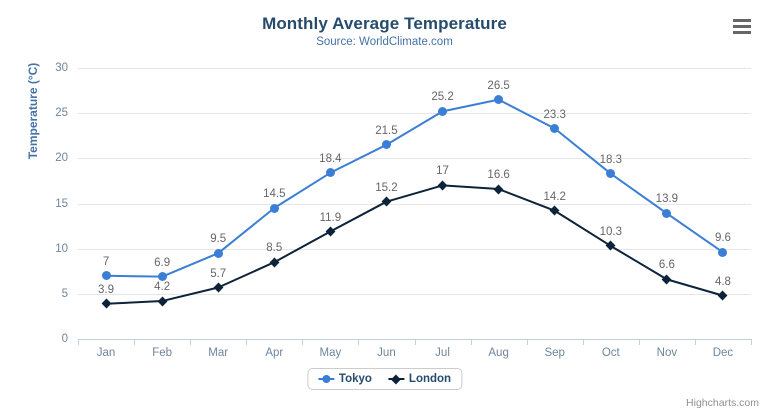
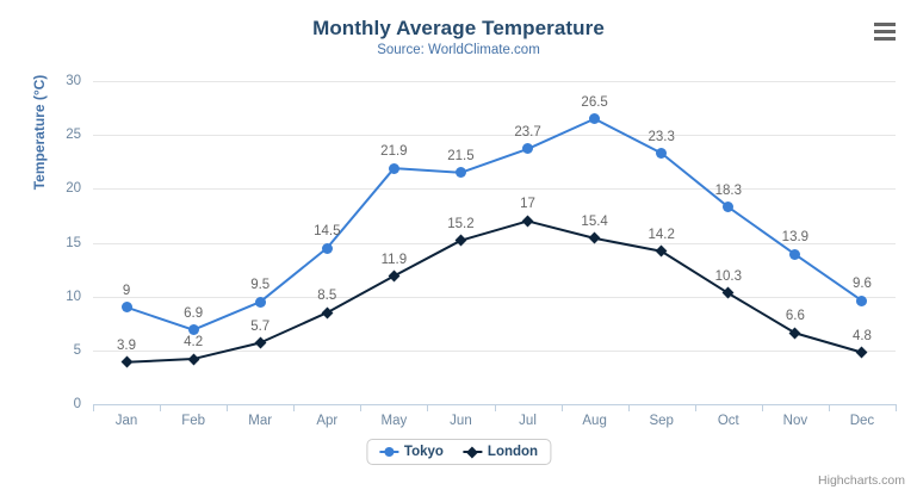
Tokyo/Jan: 7 -> 9
Tokyo/May: 18.4 -> 21.9
Tokyo/Jul: 25.2 -> 23.7
London/Aug: 16.6 -> 15.4
